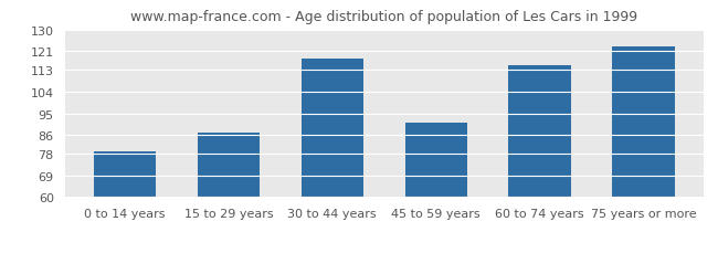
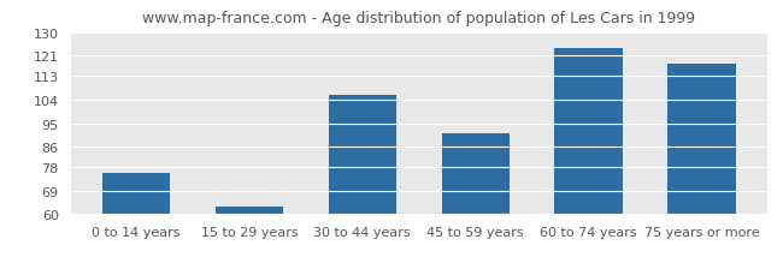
0 to 14 years: 79 -> 76
15 to 29 years: 87 -> 63
30 to 44 years: 118 -> 106
60 to 74 years: 115 -> 124
75 years or more: 123 -> 118
